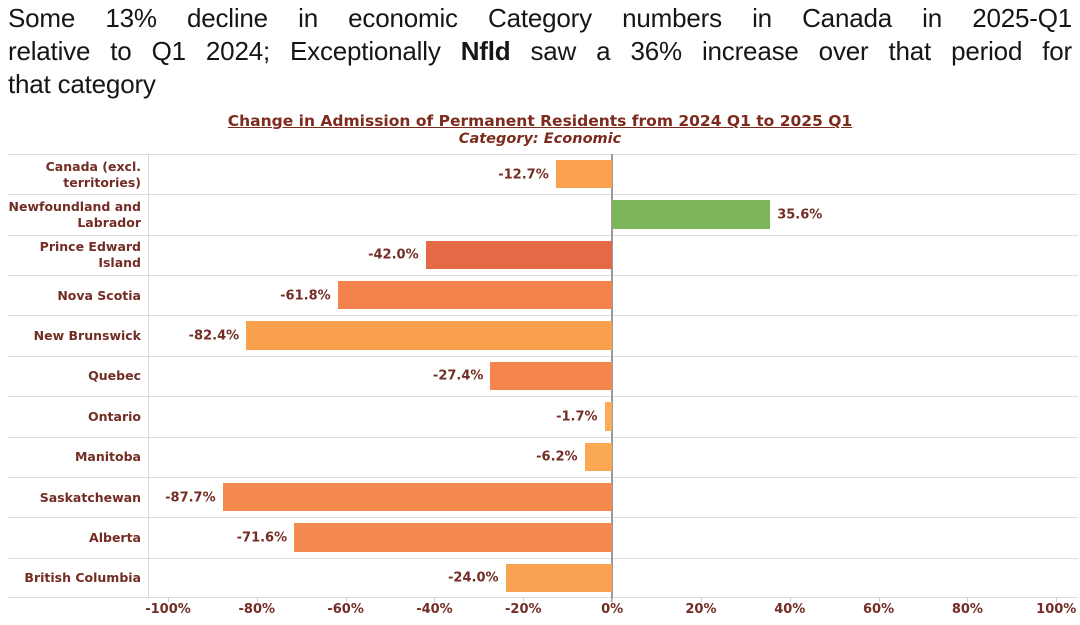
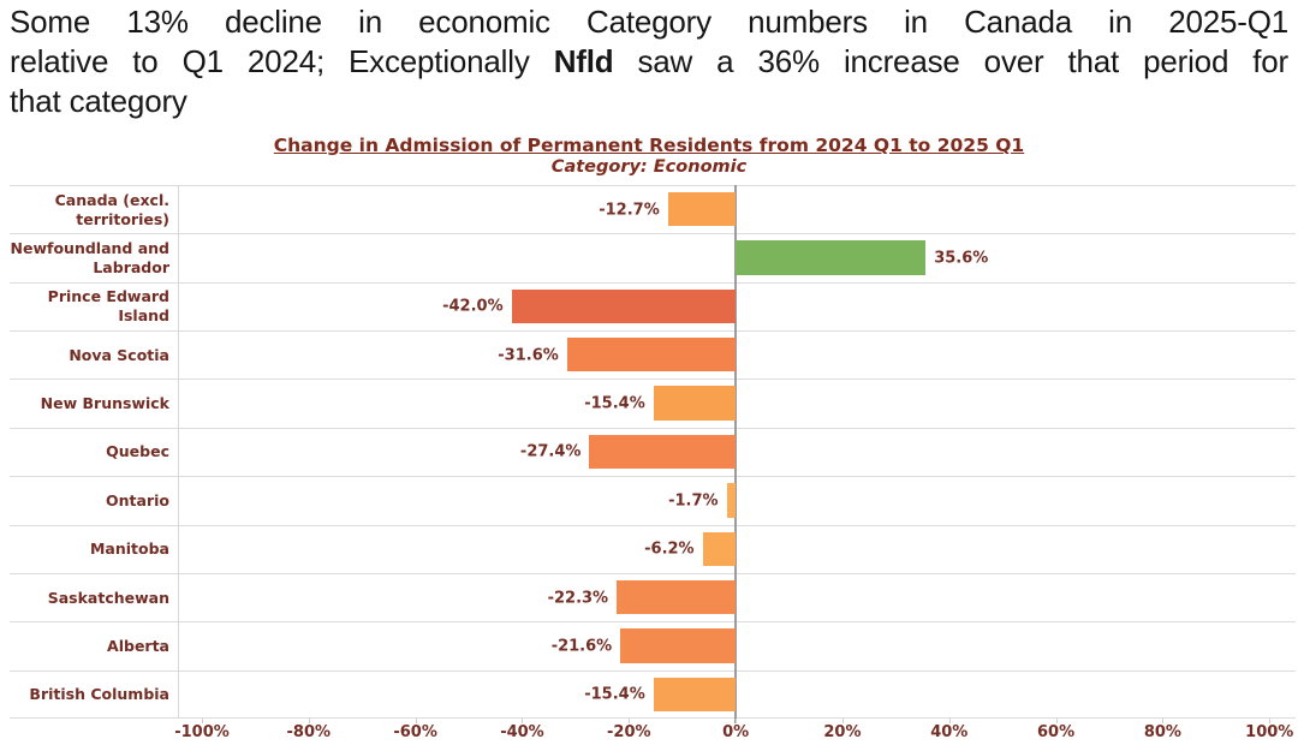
Nova Scotia: -61.8% -> -31.6%
New Brunswick: -82.4% -> -15.4%
Saskatchewan: -87.7% -> -22.3%
Alberta: -71.6% -> -21.6%
British Columbia: -24.0% -> -15.4%
